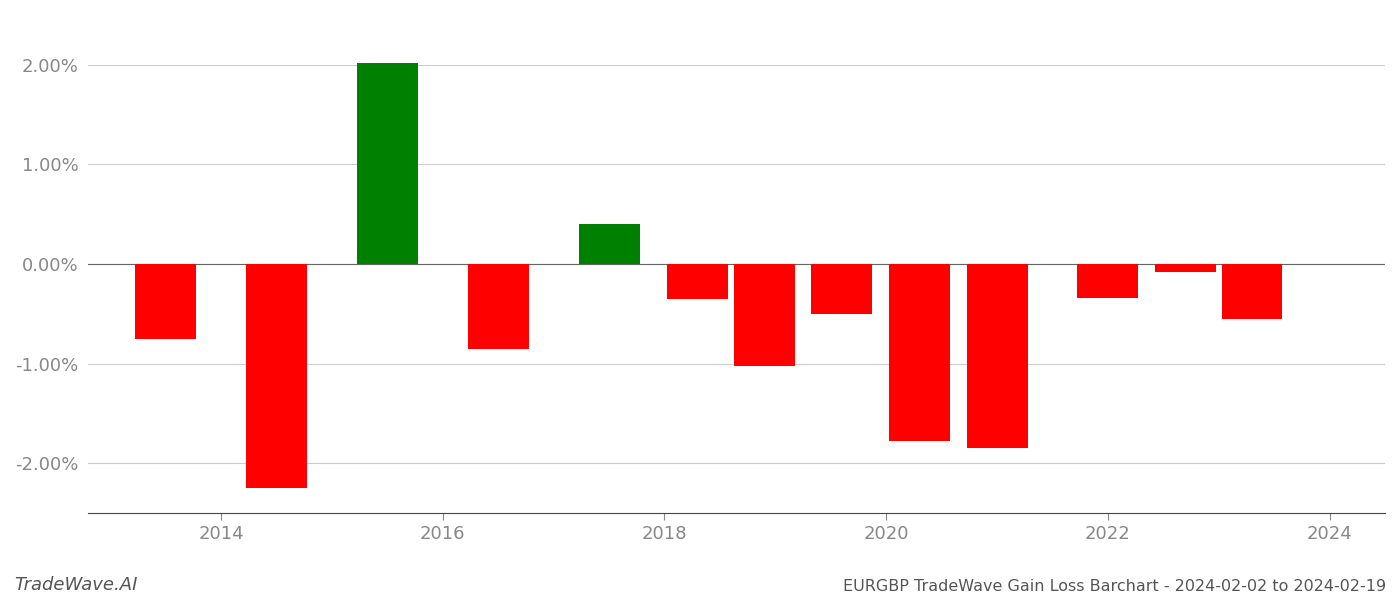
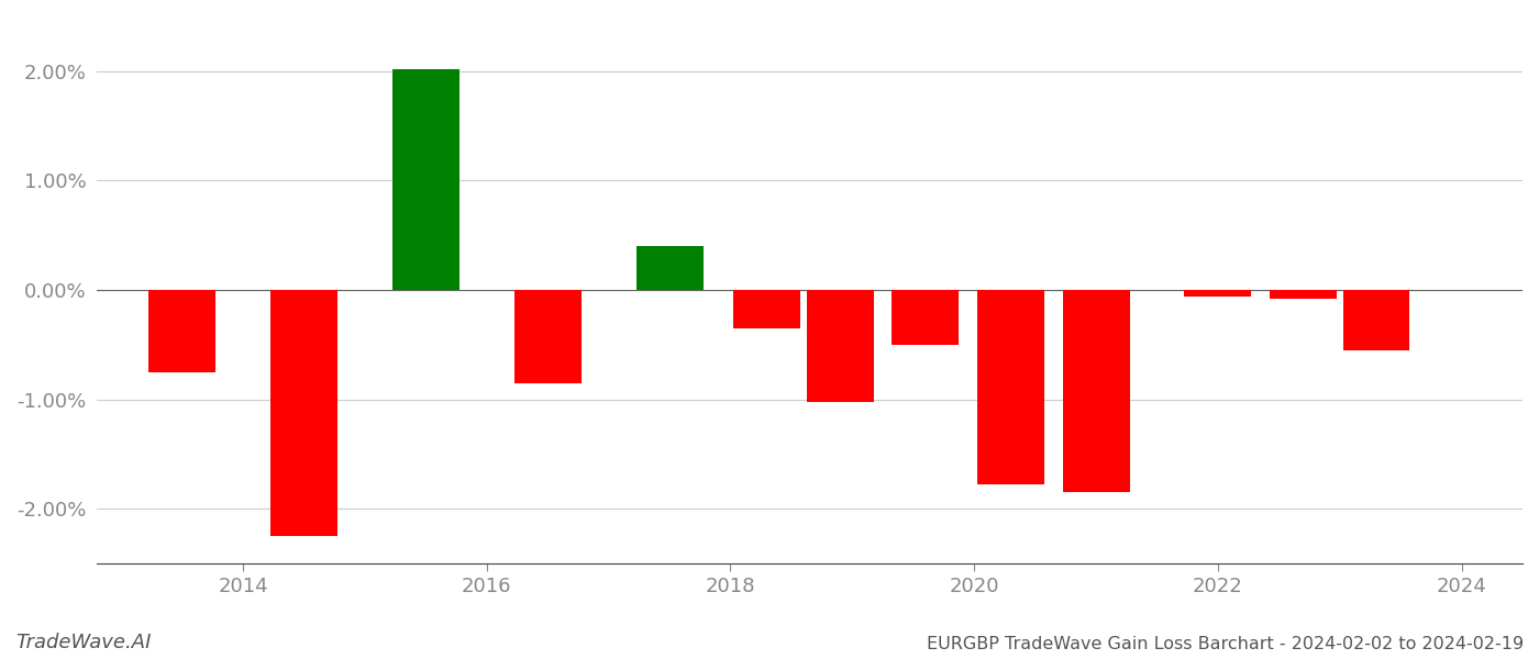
2022: -0.34% -> -0.06%
